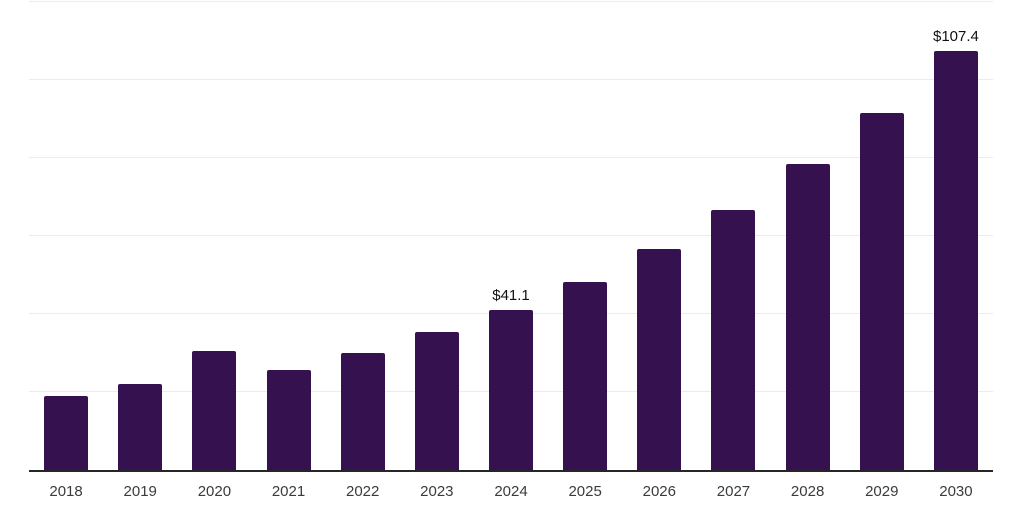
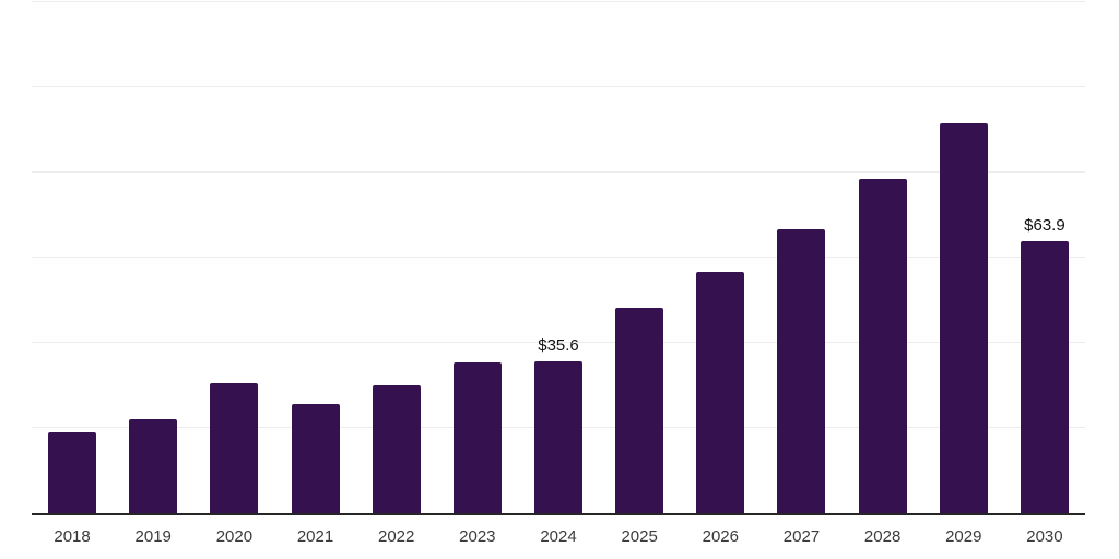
2024: $41.1 -> $35.6
2030: $107.4 -> $63.9
